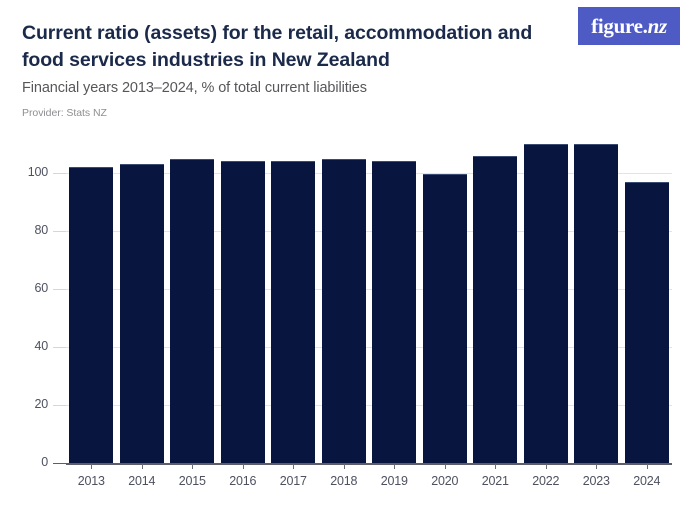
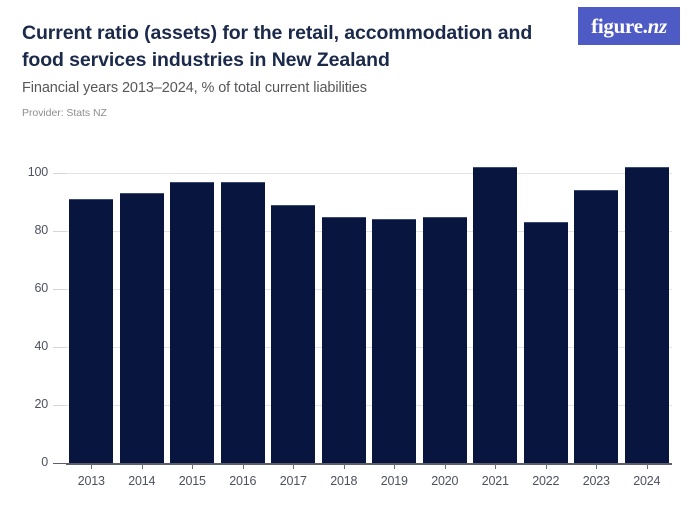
2013: 102 -> 91
2014: 103 -> 93
2015: 105 -> 97
2016: 104 -> 97
2017: 104 -> 89
2018: 105 -> 85
2019: 104 -> 84
2020: 100 -> 85
2021: 106 -> 102
2022: 110 -> 83
2023: 110 -> 94
2024: 97 -> 102
